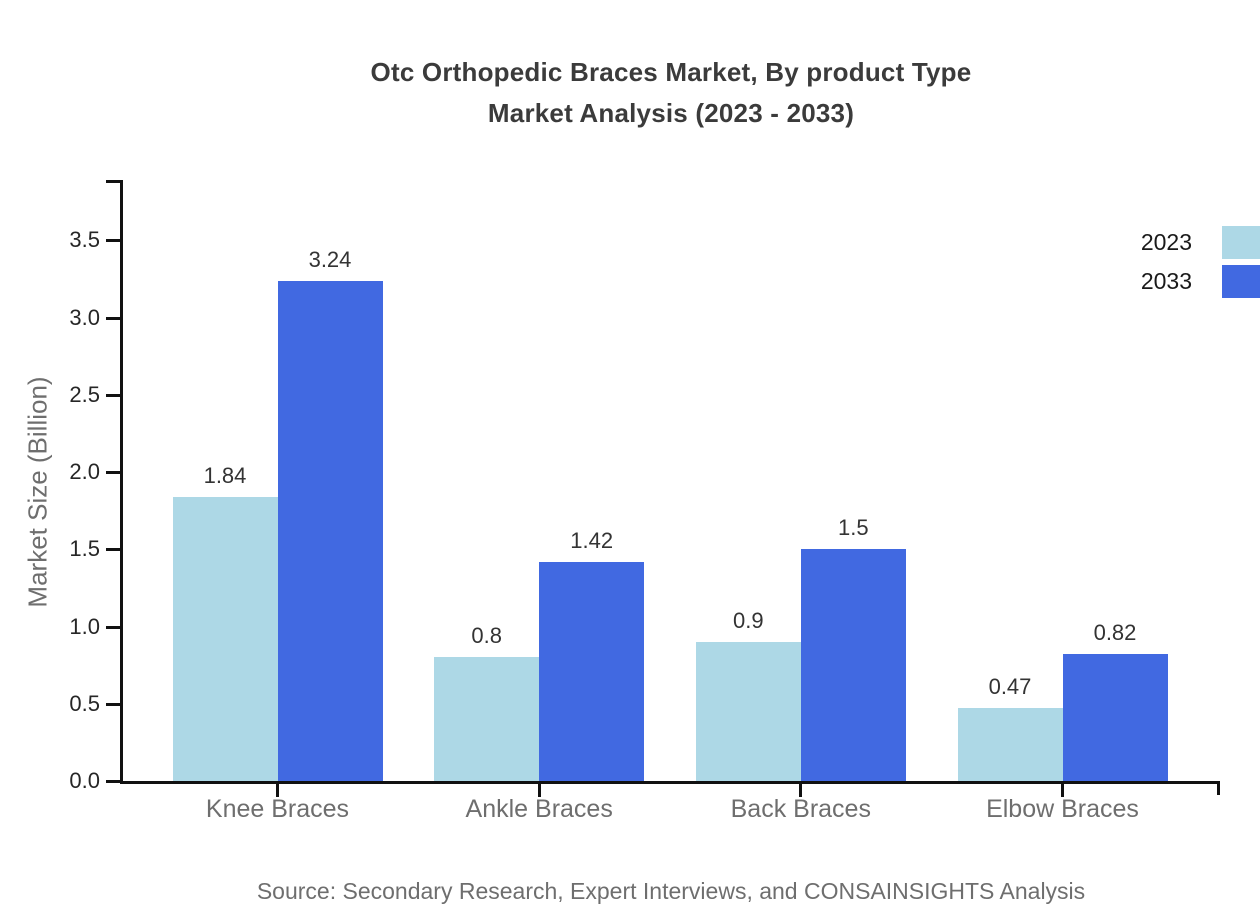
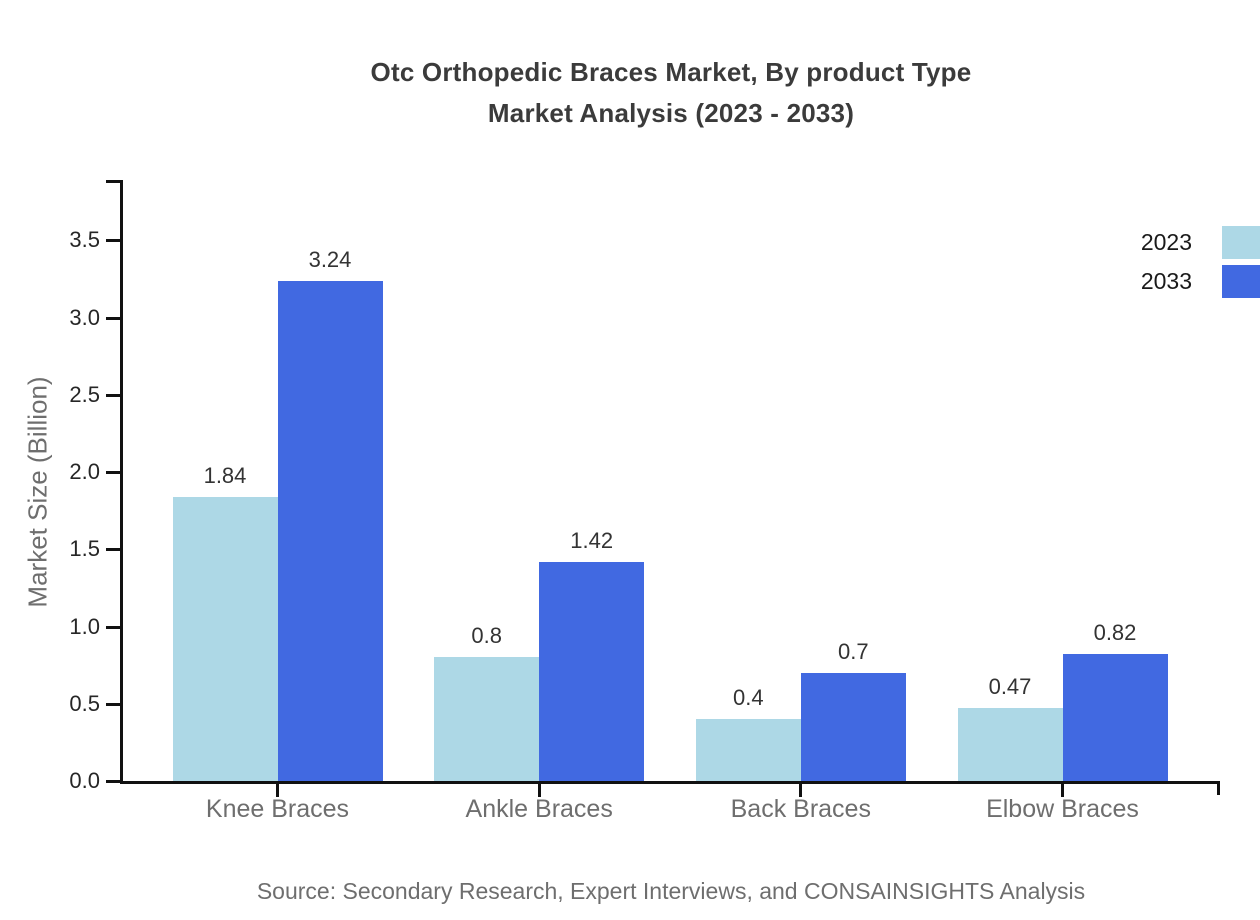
2023/Back Braces: 0.9 -> 0.4
2033/Back Braces: 1.5 -> 0.7
